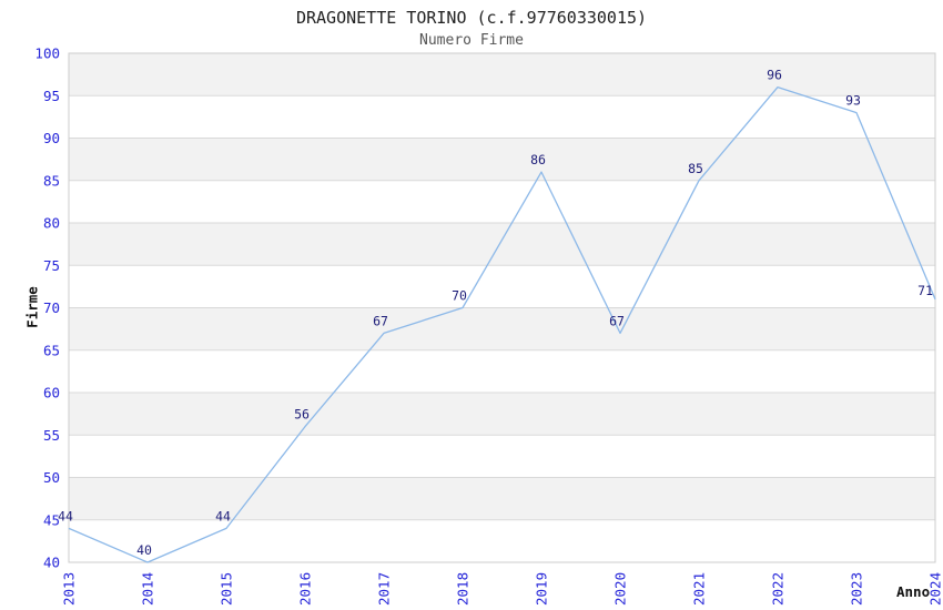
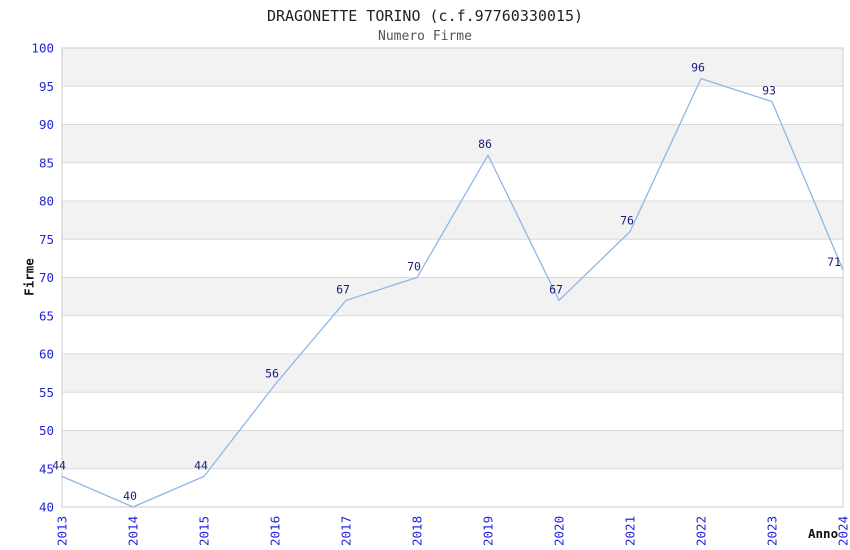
2021: 85 -> 76
